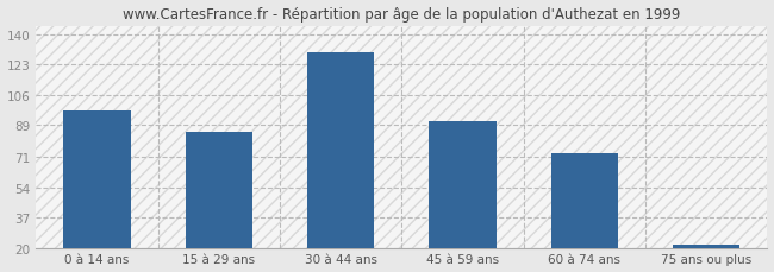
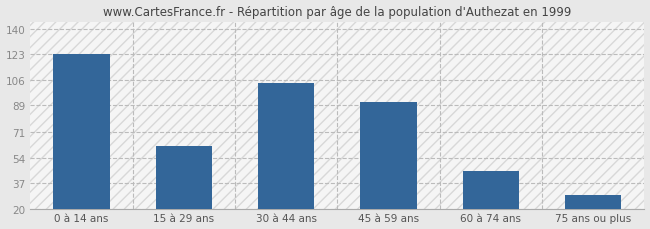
0 à 14 ans: 97 -> 123
15 à 29 ans: 85 -> 62
30 à 44 ans: 130 -> 104
60 à 74 ans: 73 -> 45
75 ans ou plus: 22 -> 29
